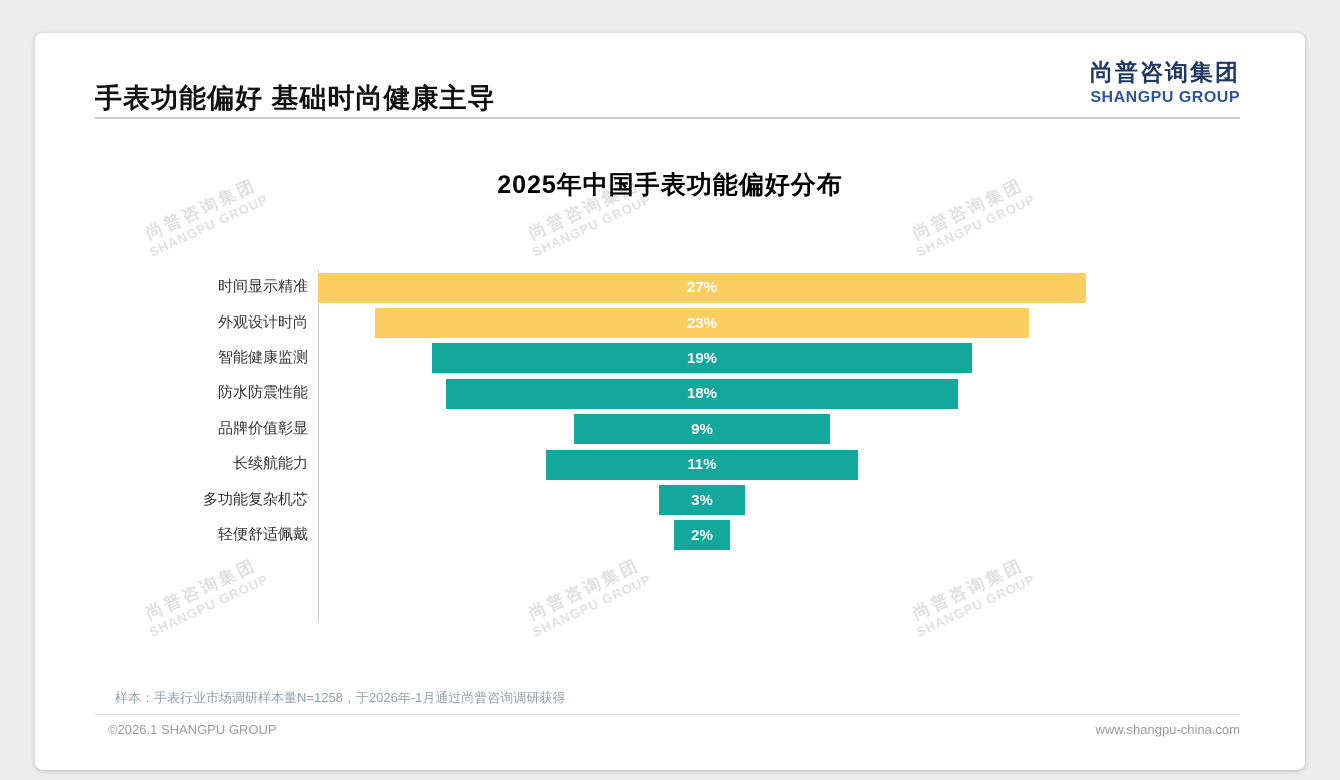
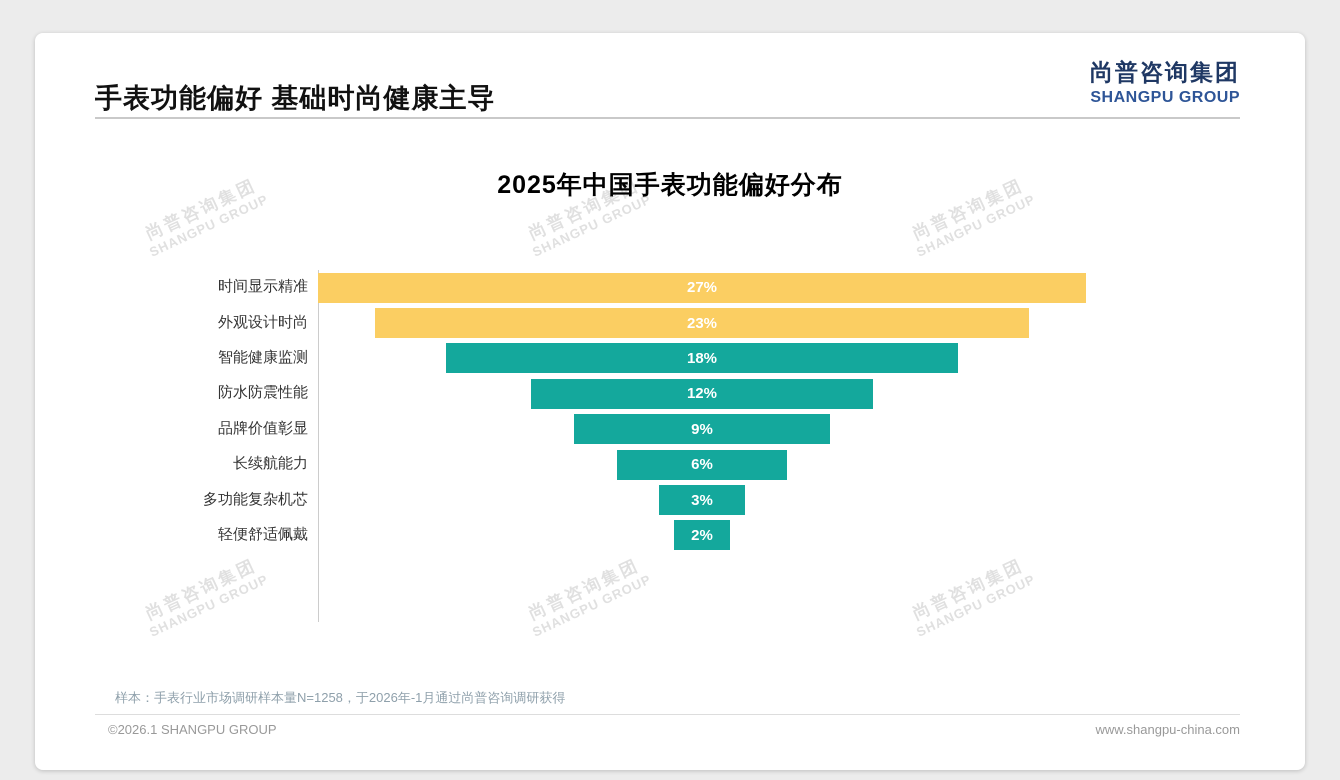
智能健康监测: 19% -> 18%
防水防震性能: 18% -> 12%
长续航能力: 11% -> 6%
